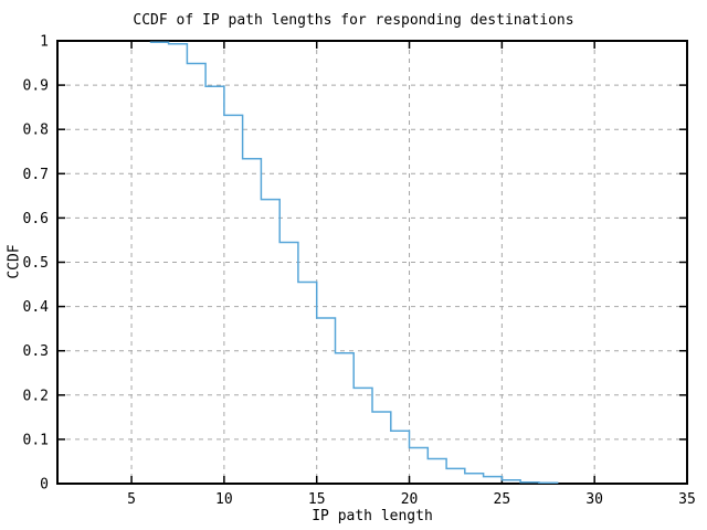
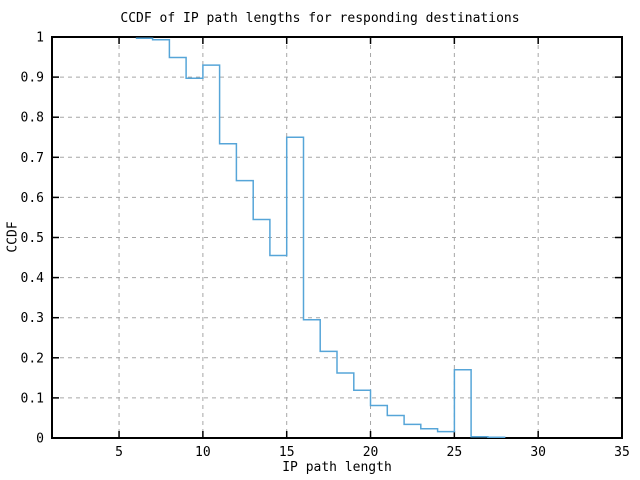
10: 0.83 -> 0.93
15: 0.37 -> 0.75
25: 0.01 -> 0.17
